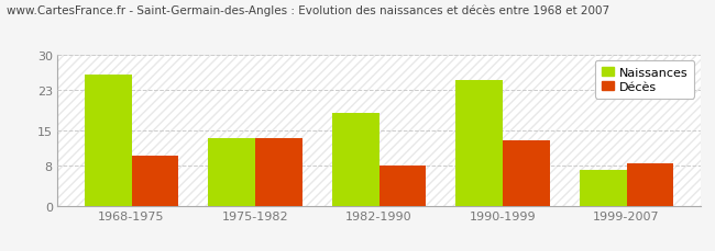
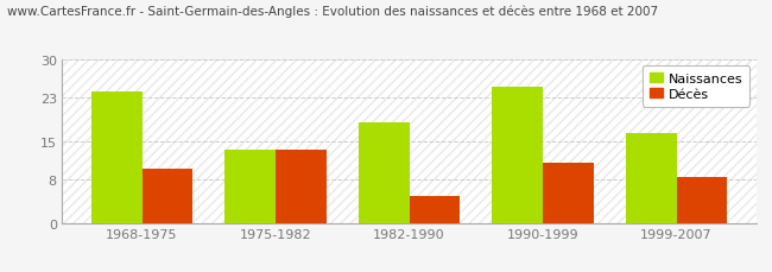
Naissances/1968-1975: 26.0 -> 24.0
Décès/1982-1990: 8.0 -> 5.0
Décès/1990-1999: 13.0 -> 11.0
Naissances/1999-2007: 7.0 -> 16.5
